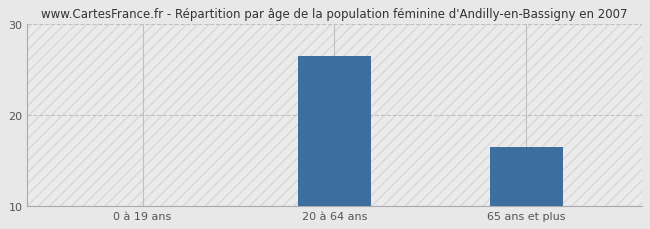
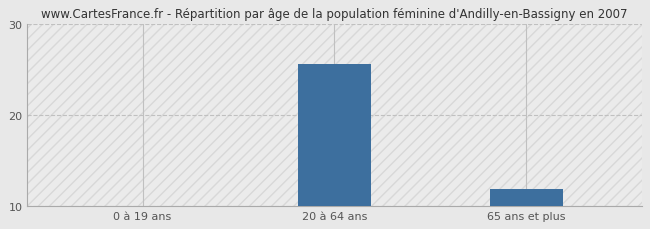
20 à 64 ans: 26.5 -> 25.6
65 ans et plus: 16.5 -> 11.8
